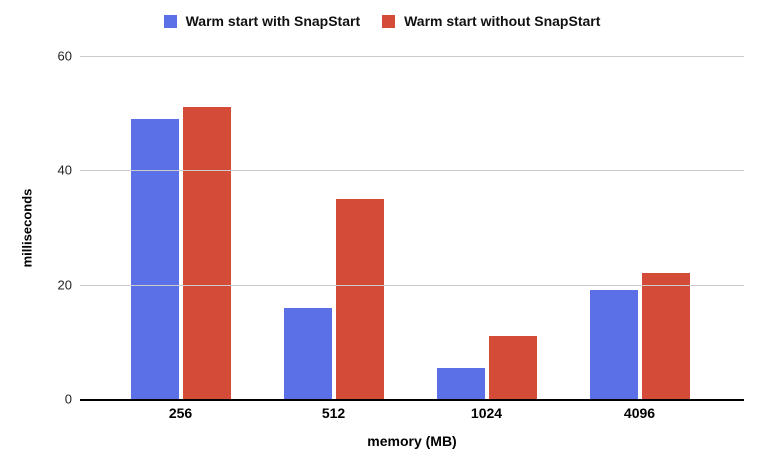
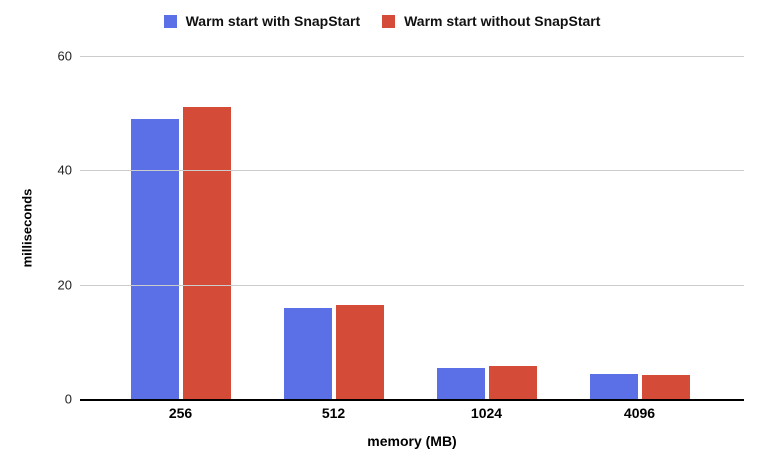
Warm start without SnapStart/512: 35 -> 16
Warm start without SnapStart/1024: 11 -> 6
Warm start with SnapStart/4096: 19 -> 4
Warm start without SnapStart/4096: 22 -> 4
